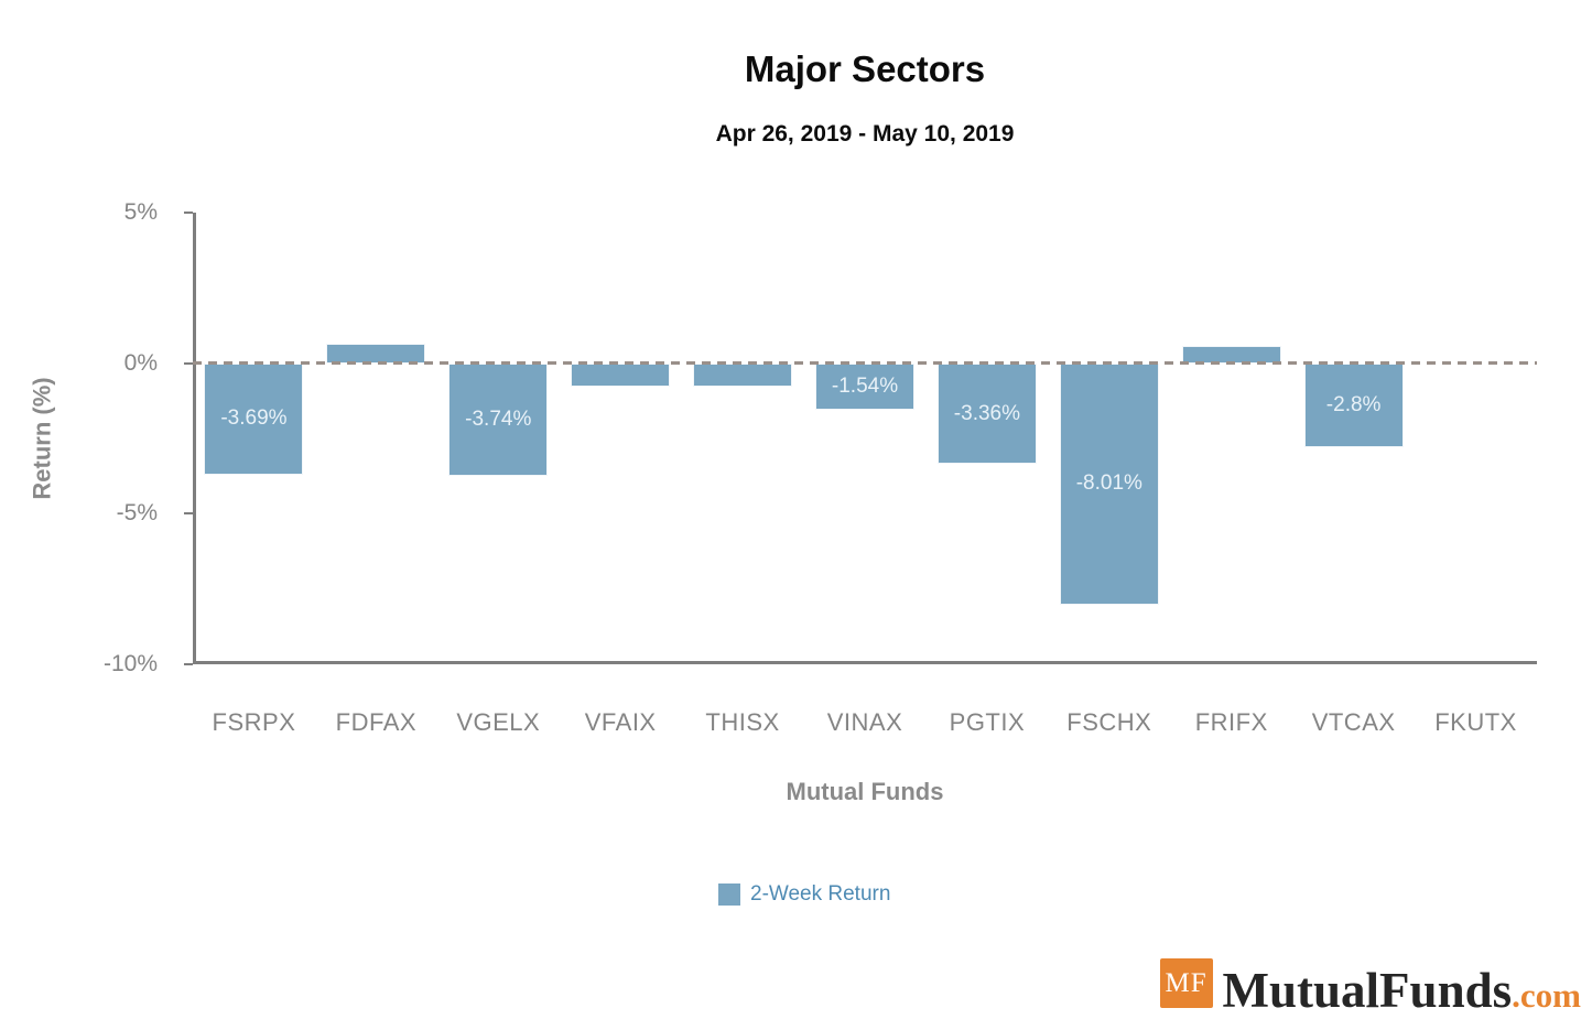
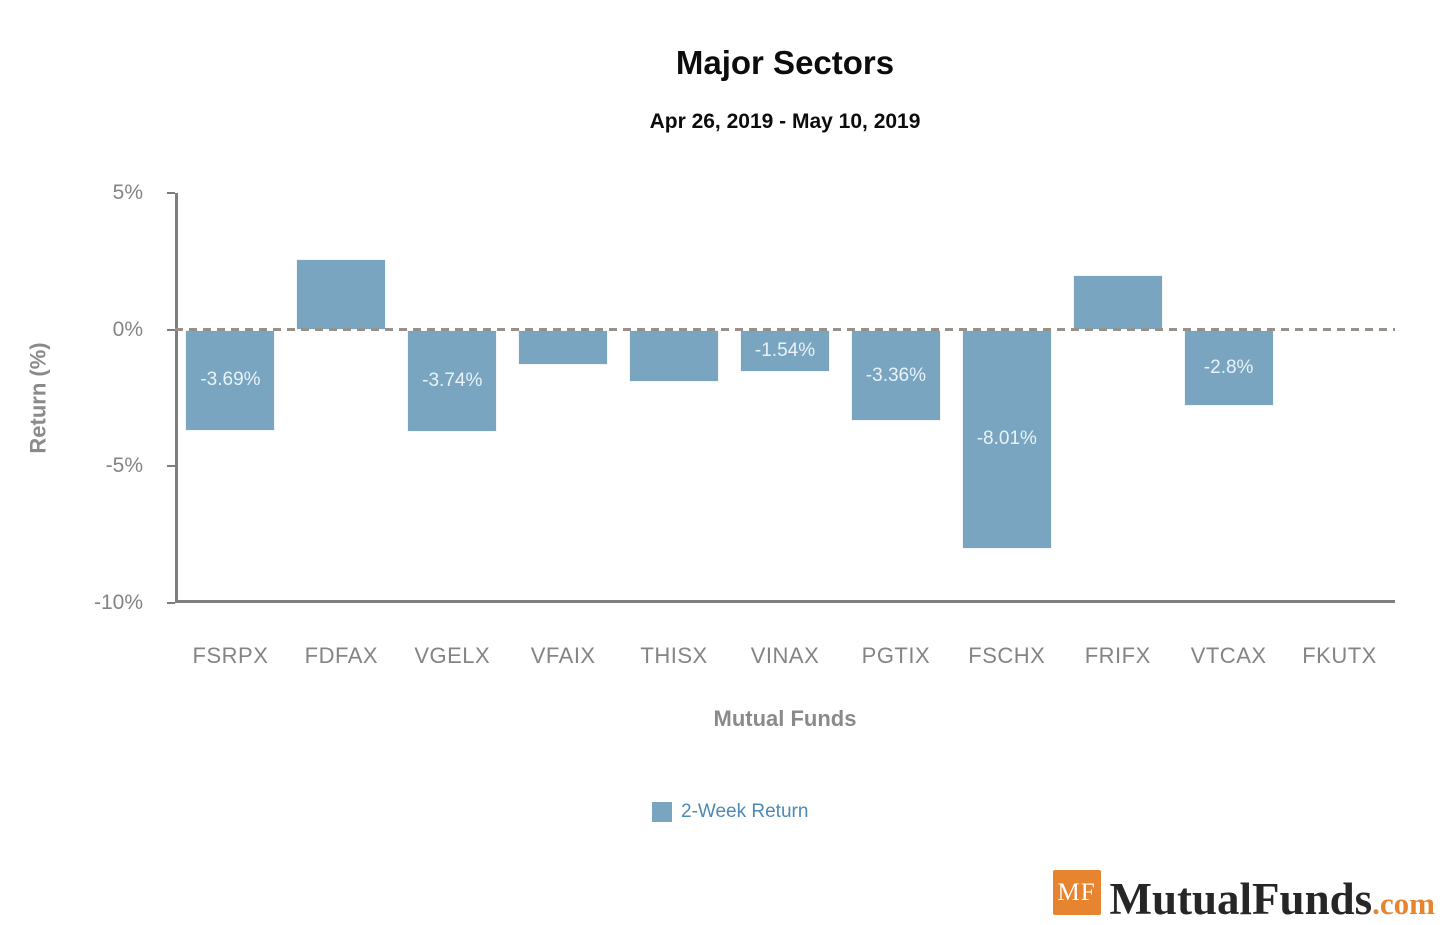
FDFAX: 0.7% -> 2.6%
VFAIX: -0.8% -> -1.3%
THISX: -0.8% -> -1.9%
FRIFX: 0.6% -> 2.0%
